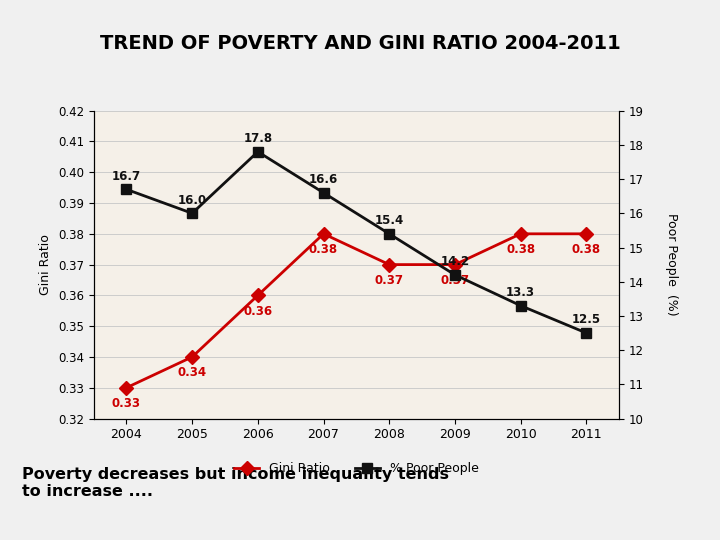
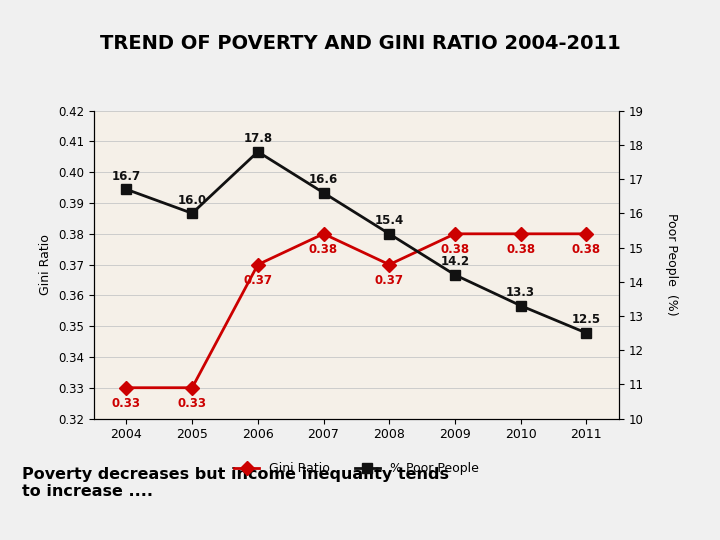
Gini Ratio/2005: 0.34 -> 0.33
Gini Ratio/2006: 0.36 -> 0.37
Gini Ratio/2009: 0.37 -> 0.38
